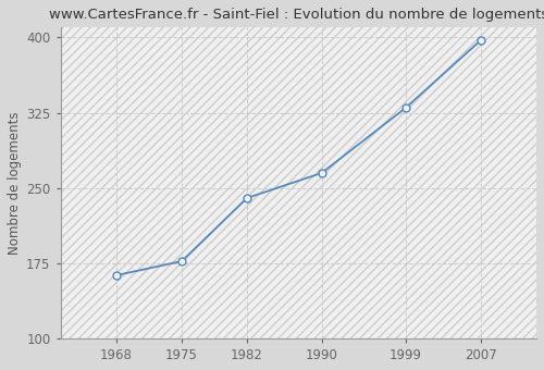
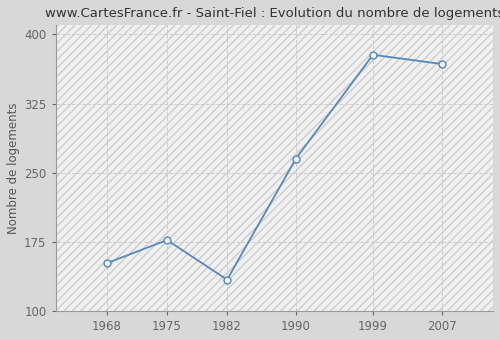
1968: 163 -> 152
1982: 240 -> 134
1999: 330 -> 378
2007: 397 -> 368
